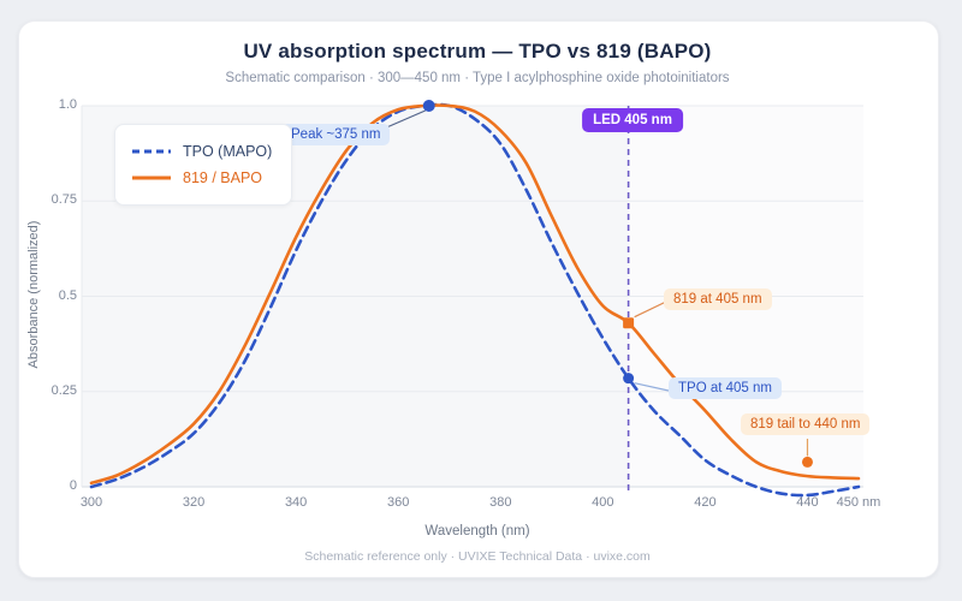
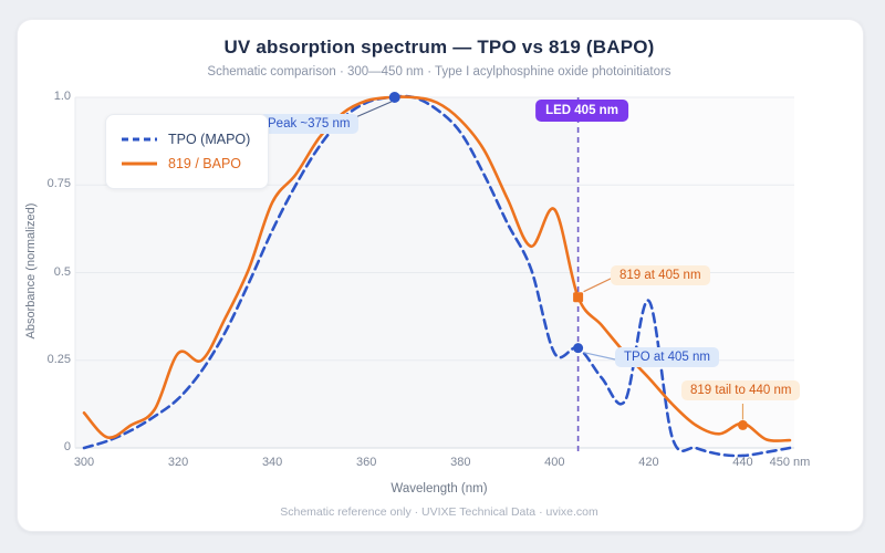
819 / BAPO/300: 0.01 -> 0.10
819 / BAPO/320: 0.17 -> 0.27
819 / BAPO/340: 0.66 -> 0.70
TPO (MAPO)/400: 0.39 -> 0.27
819 / BAPO/400: 0.47 -> 0.68
TPO (MAPO)/420: 0.07 -> 0.42
819 / BAPO/440: 0.03 -> 0.07
